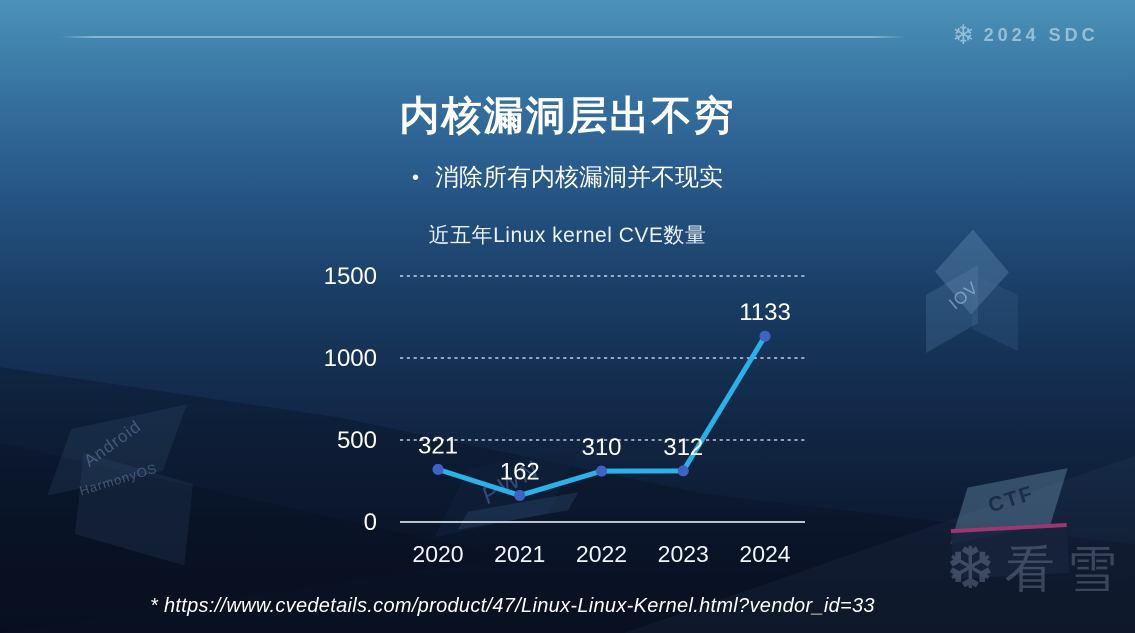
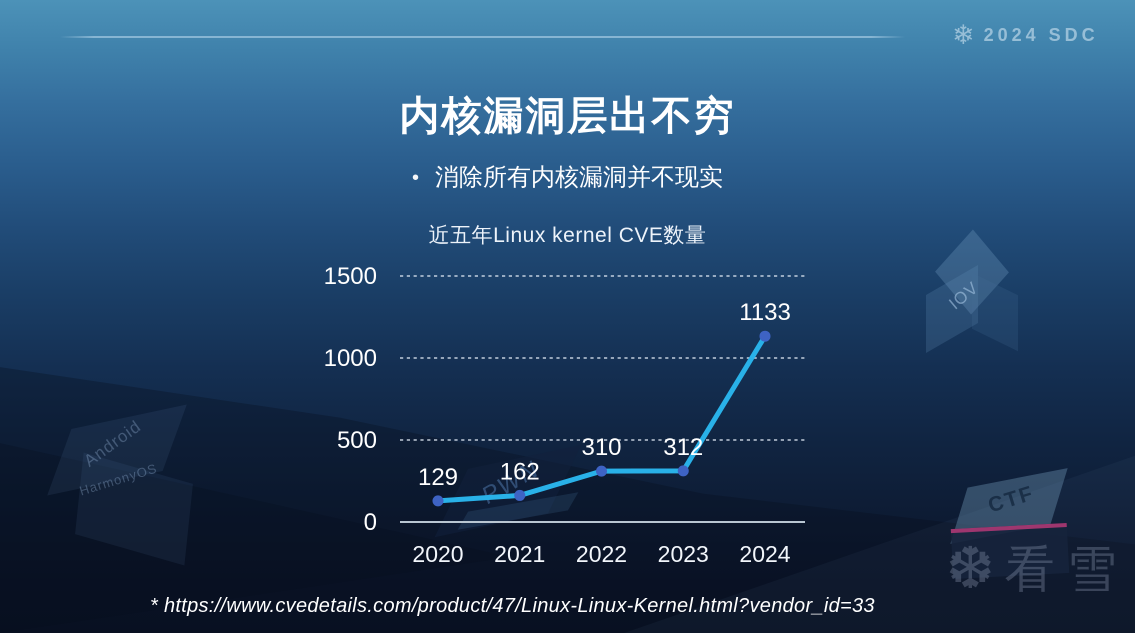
2020: 321 -> 129
